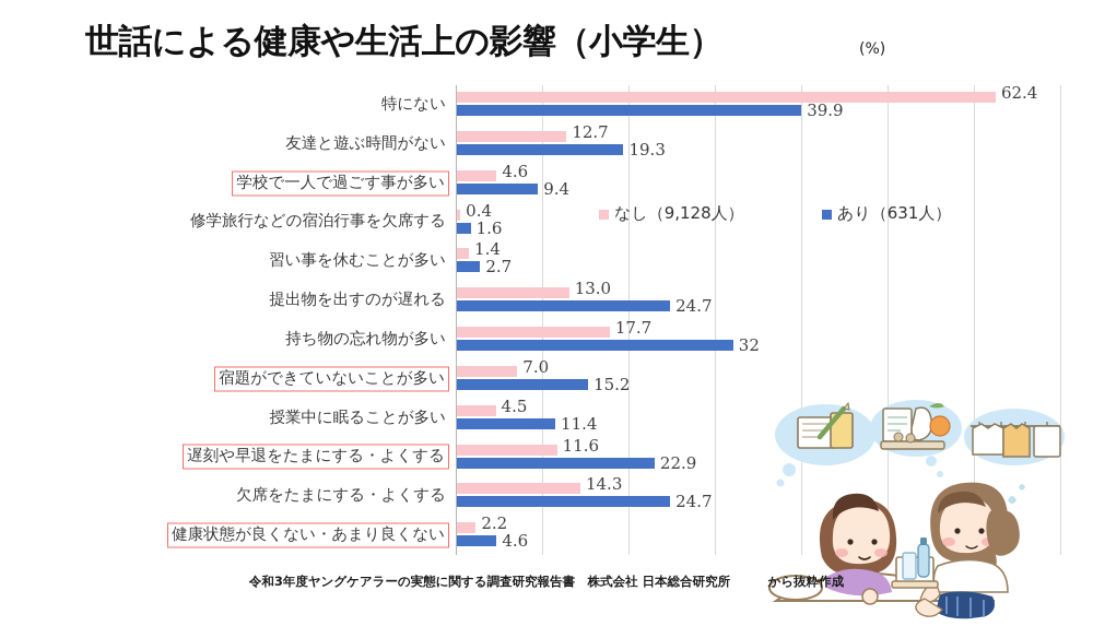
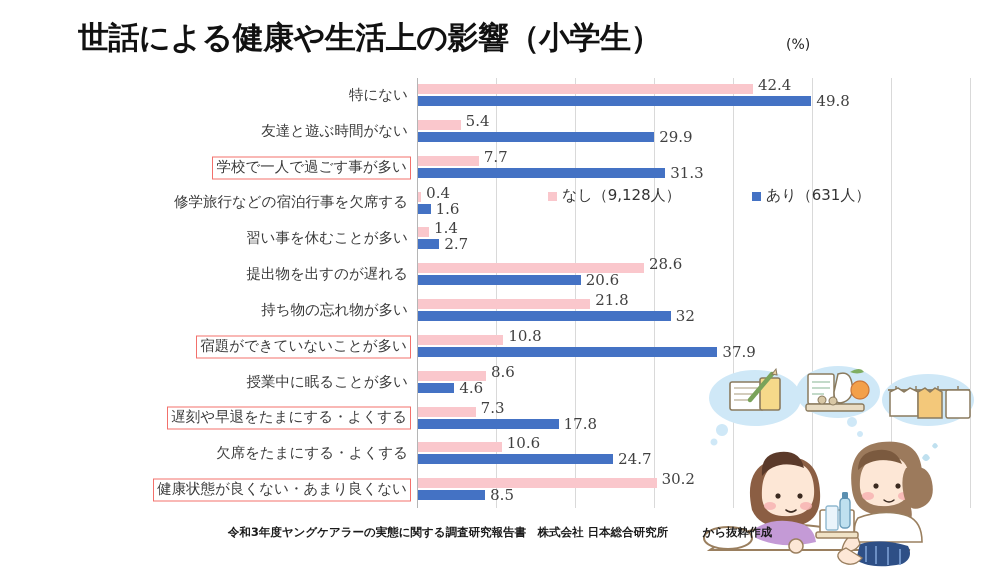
なし（9,128人）/特にない: 62.4 -> 42.4
あり（631人）/特にない: 39.9 -> 49.8
なし（9,128人）/友達と遊ぶ時間がない: 12.7 -> 5.4
あり（631人）/友達と遊ぶ時間がない: 19.3 -> 29.9
なし（9,128人）/学校で一人で過ごす事が多い: 4.6 -> 7.7
あり（631人）/学校で一人で過ごす事が多い: 9.4 -> 31.3
なし（9,128人）/提出物を出すのが遅れる: 13.0 -> 28.6
あり（631人）/提出物を出すのが遅れる: 24.7 -> 20.6
なし（9,128人）/持ち物の忘れ物が多い: 17.7 -> 21.8
なし（9,128人）/宿題ができていないことが多い: 7.0 -> 10.8
あり（631人）/宿題ができていないことが多い: 15.2 -> 37.9
なし（9,128人）/授業中に眠ることが多い: 4.5 -> 8.6
あり（631人）/授業中に眠ることが多い: 11.4 -> 4.6
なし（9,128人）/遅刻や早退をたまにする・よくする: 11.6 -> 7.3
あり（631人）/遅刻や早退をたまにする・よくする: 22.9 -> 17.8
なし（9,128人）/欠席をたまにする・よくする: 14.3 -> 10.6
なし（9,128人）/健康状態が良くない・あまり良くない: 2.2 -> 30.2
あり（631人）/健康状態が良くない・あまり良くない: 4.6 -> 8.5
